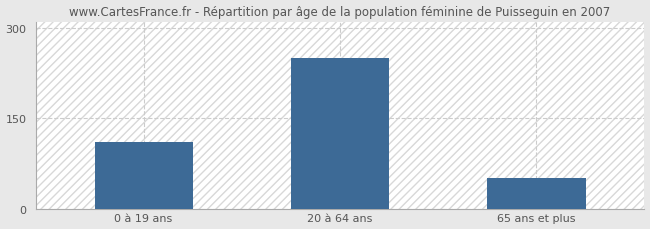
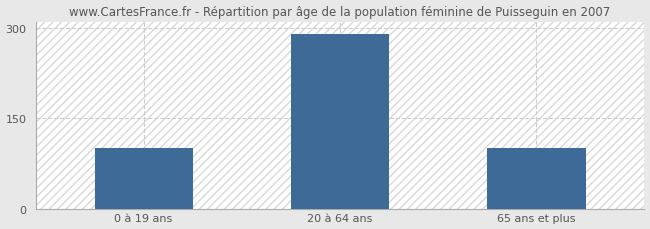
0 à 19 ans: 110 -> 100
20 à 64 ans: 250 -> 290
65 ans et plus: 50 -> 100
